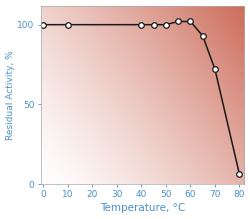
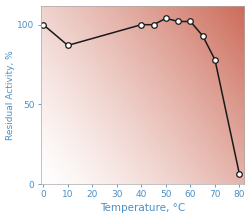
10: 100 -> 87
50: 100 -> 104
70: 72 -> 78
